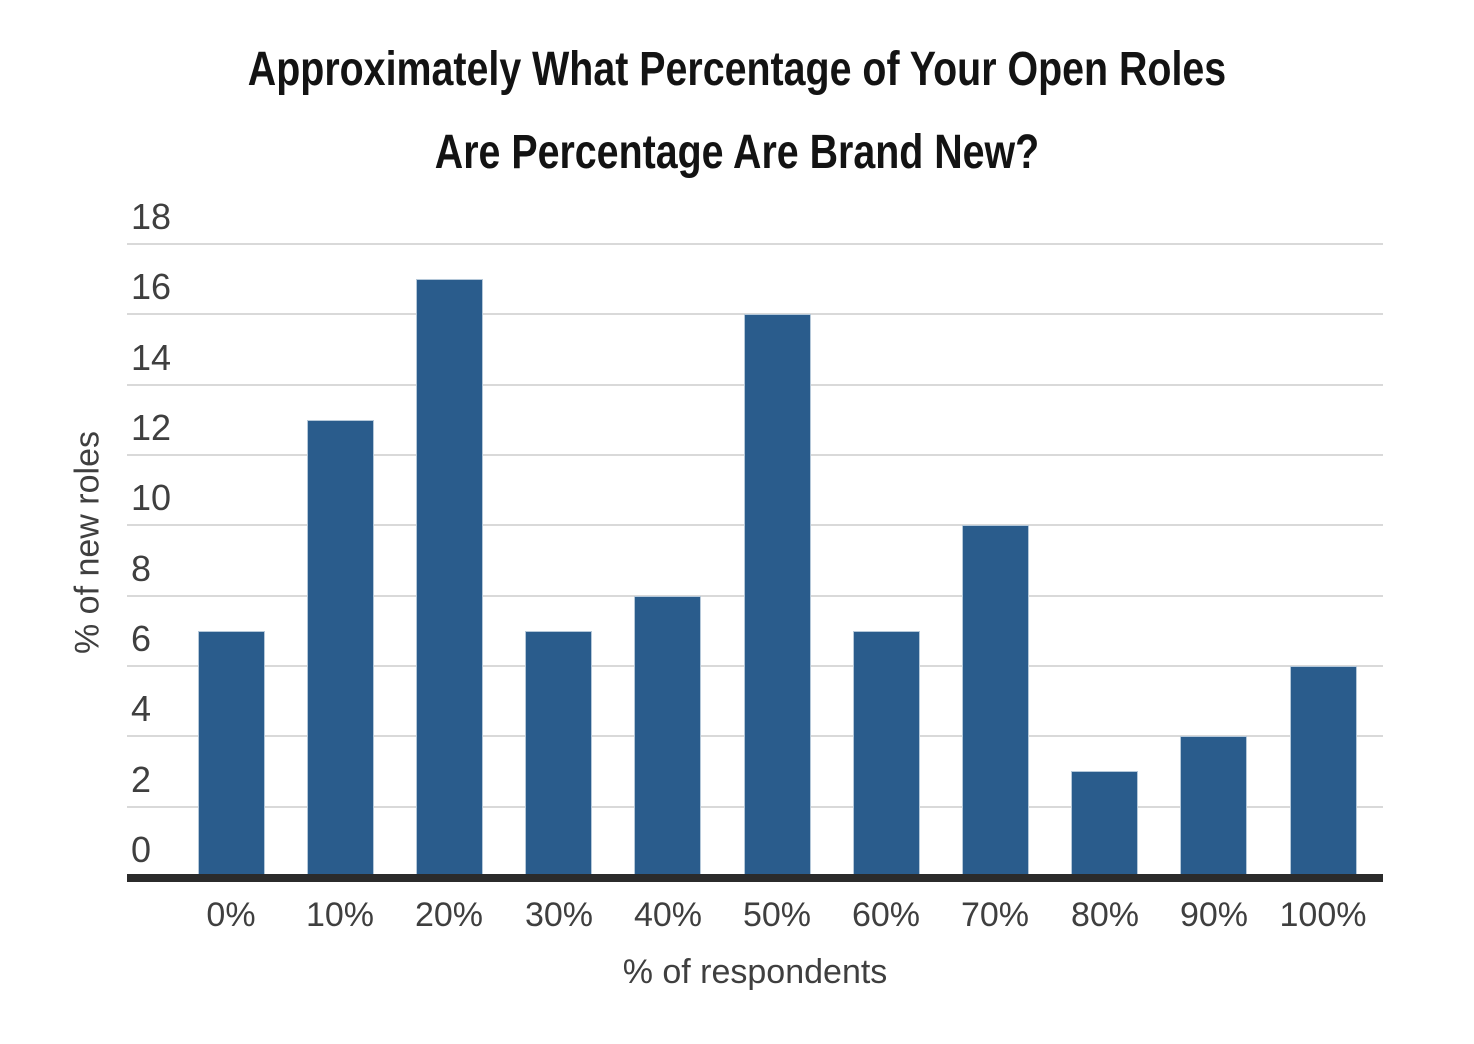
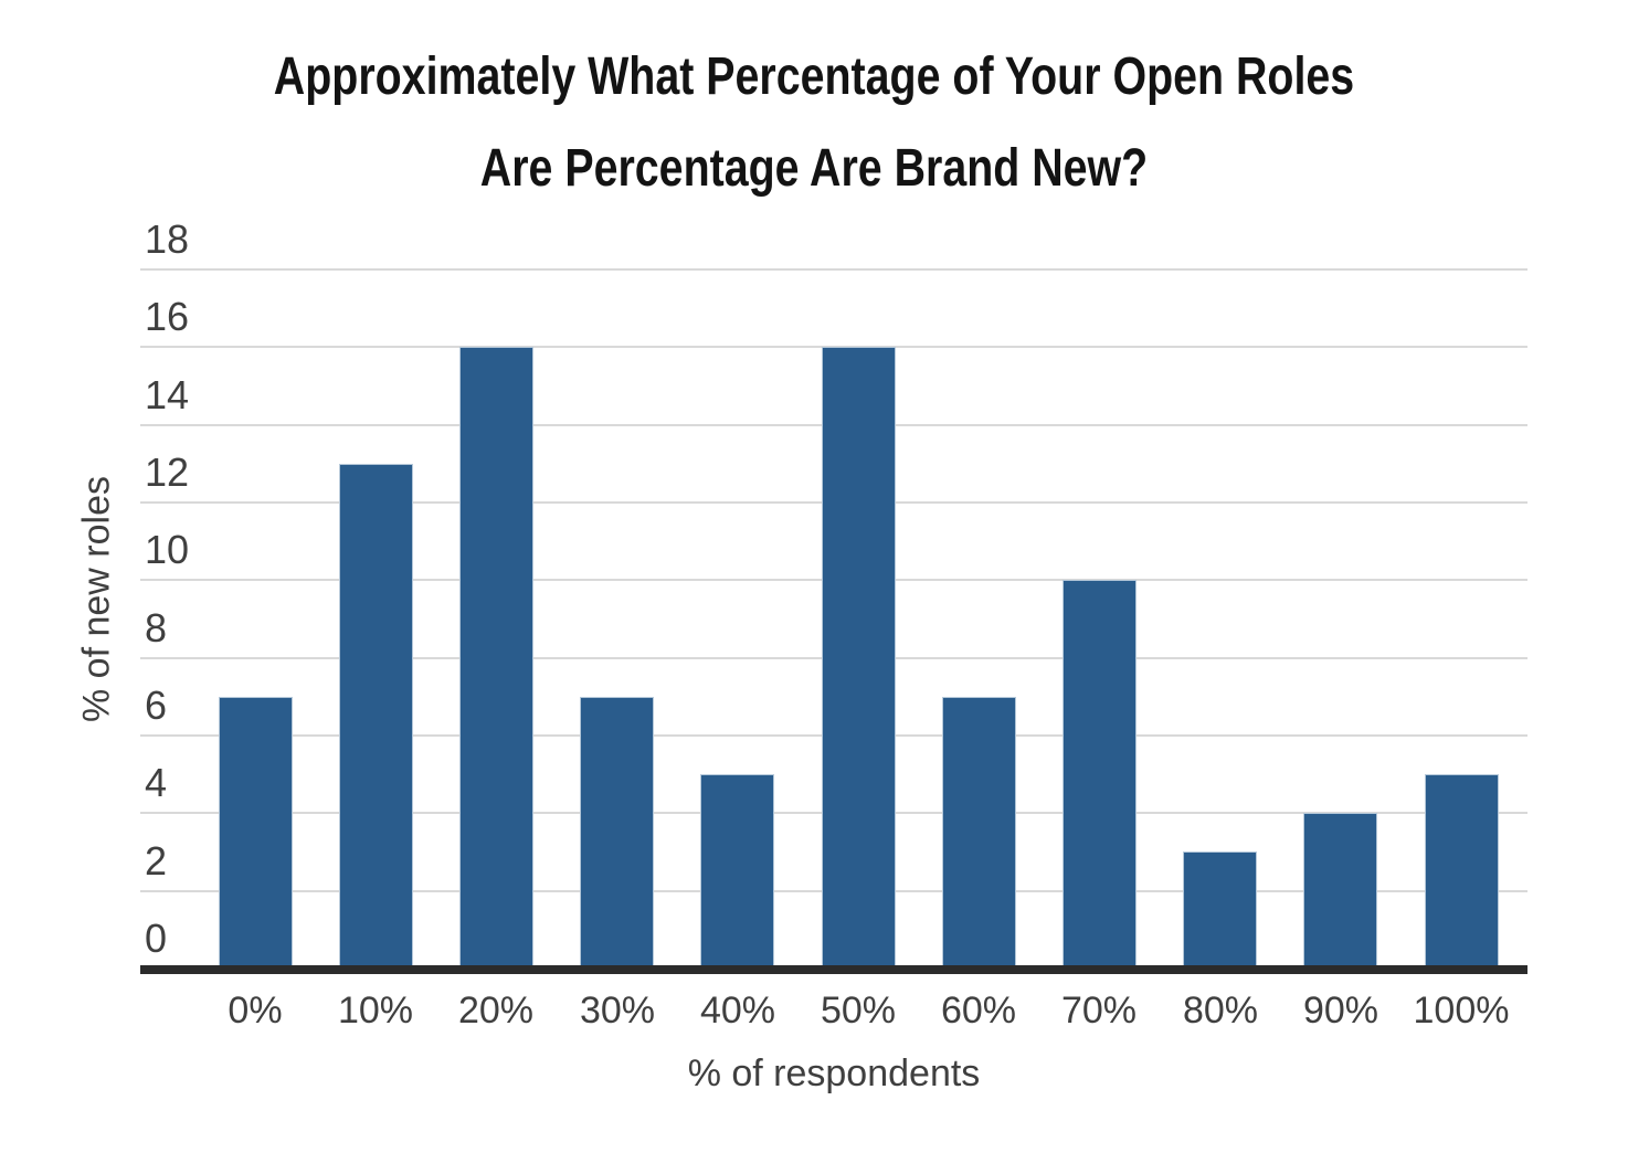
20%: 17 -> 16
40%: 8 -> 5
100%: 6 -> 5
